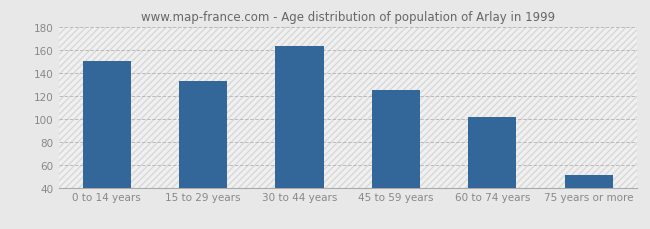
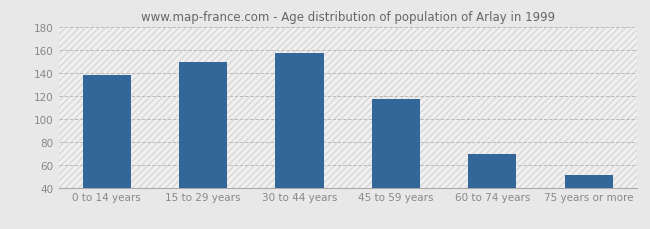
0 to 14 years: 150 -> 138
15 to 29 years: 133 -> 149
30 to 44 years: 163 -> 157
45 to 59 years: 125 -> 117
60 to 74 years: 101 -> 69
